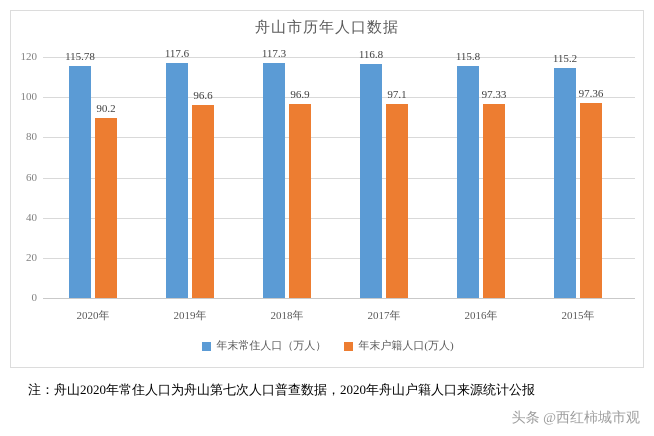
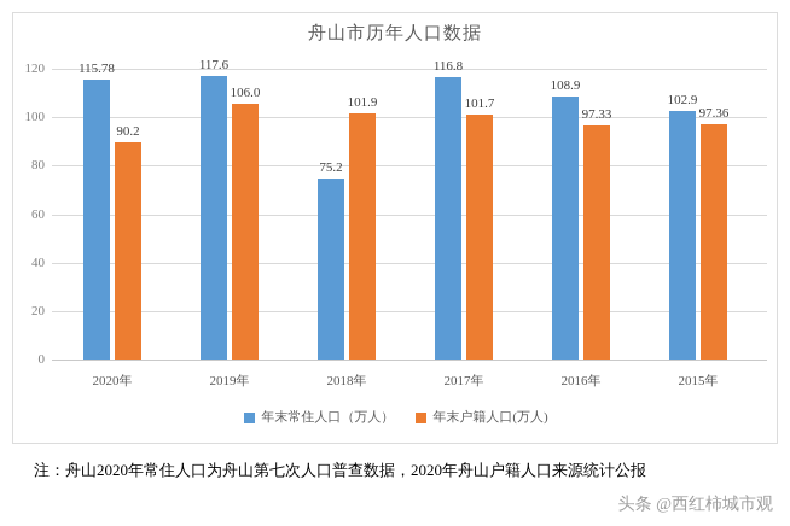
年末户籍人口(万人)/2019年: 96.6 -> 106.0
年末常住人口（万人）/2018年: 117.3 -> 75.2
年末户籍人口(万人)/2018年: 96.9 -> 101.9
年末户籍人口(万人)/2017年: 97.1 -> 101.7
年末常住人口（万人）/2016年: 115.8 -> 108.9
年末常住人口（万人）/2015年: 115.2 -> 102.9
